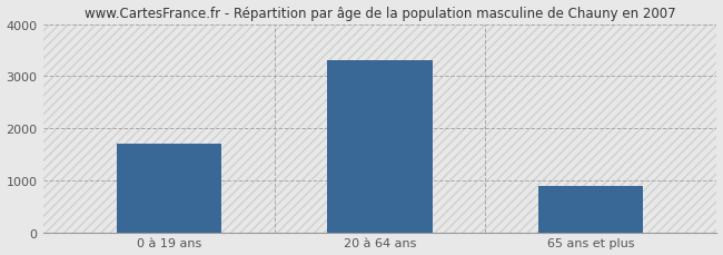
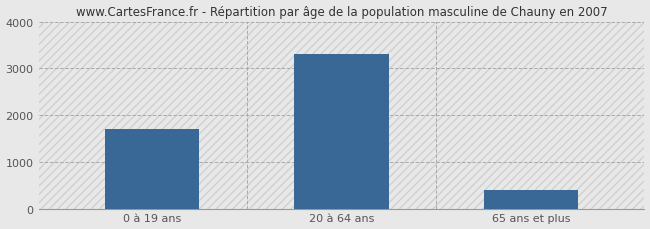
65 ans et plus: 880 -> 400
